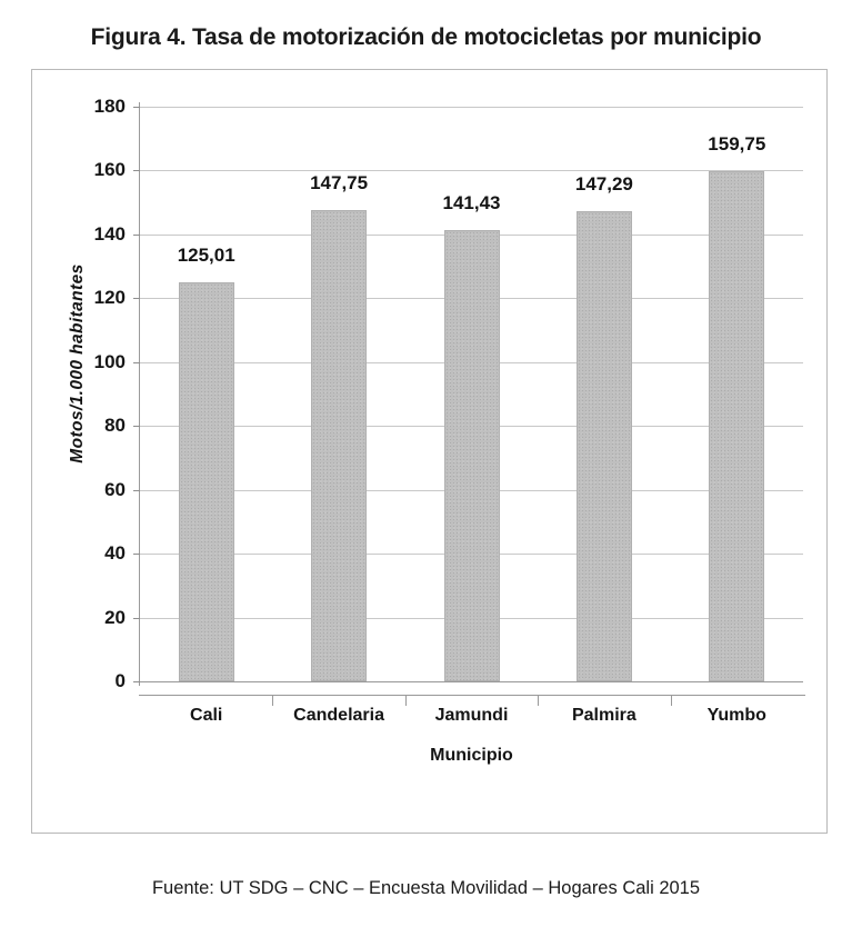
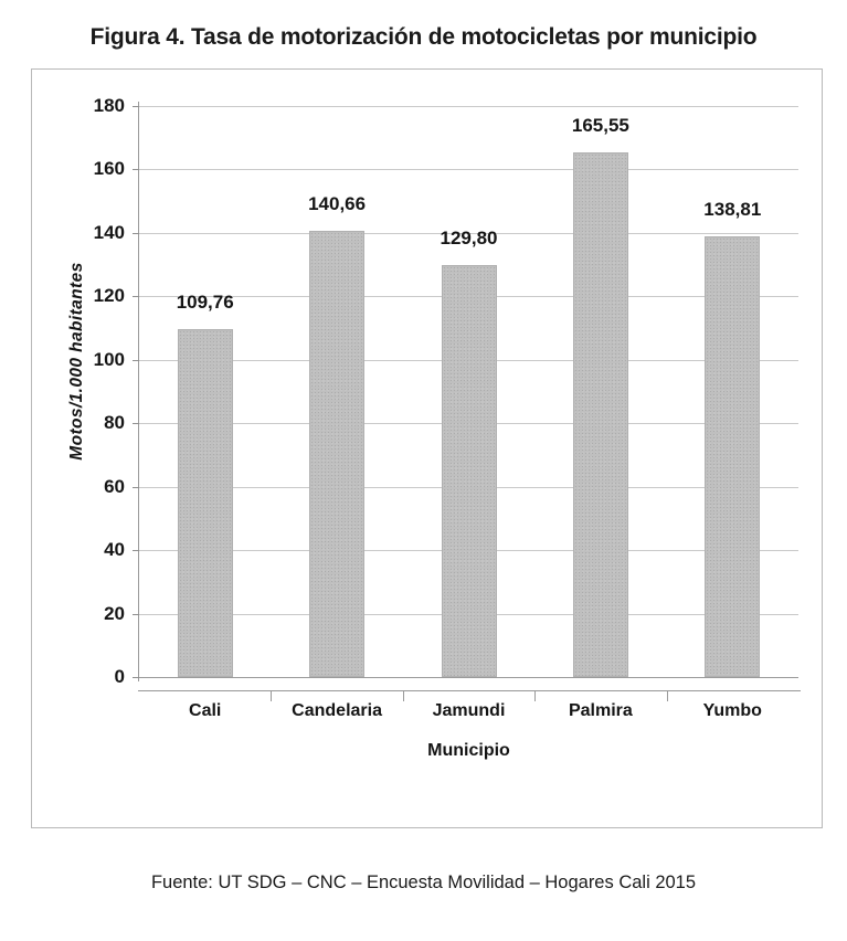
Cali: 125,01 -> 109,76
Candelaria: 147,75 -> 140,66
Jamundi: 141,43 -> 129,80
Palmira: 147,29 -> 165,55
Yumbo: 159,75 -> 138,81
